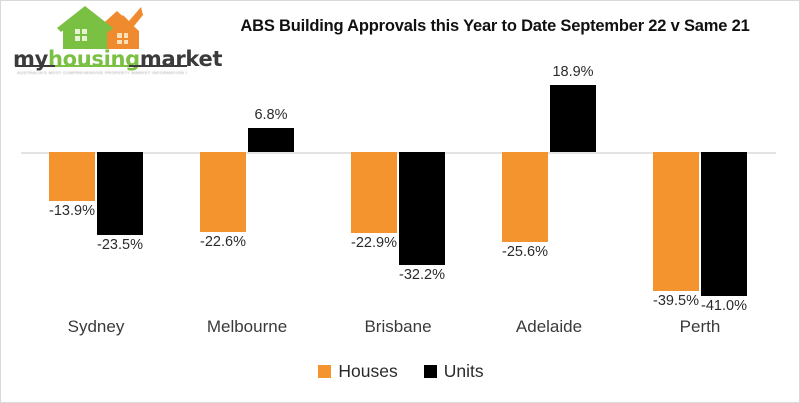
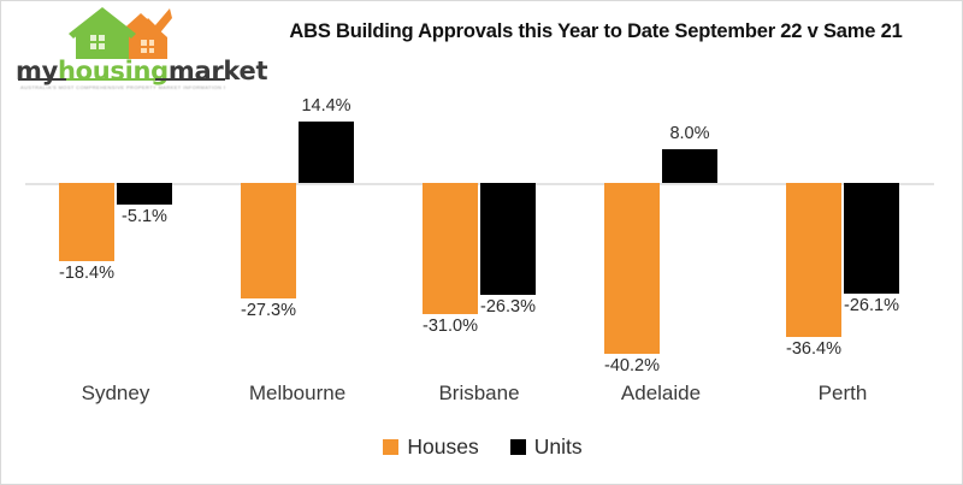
Houses/Sydney: -13.9% -> -18.4%
Units/Sydney: -23.5% -> -5.1%
Houses/Melbourne: -22.6% -> -27.3%
Units/Melbourne: 6.8% -> 14.4%
Houses/Brisbane: -22.9% -> -31.0%
Units/Brisbane: -32.2% -> -26.3%
Houses/Adelaide: -25.6% -> -40.2%
Units/Adelaide: 18.9% -> 8.0%
Houses/Perth: -39.5% -> -36.4%
Units/Perth: -41.0% -> -26.1%
